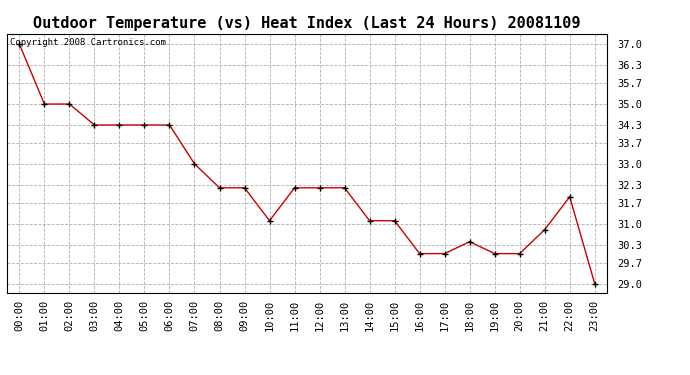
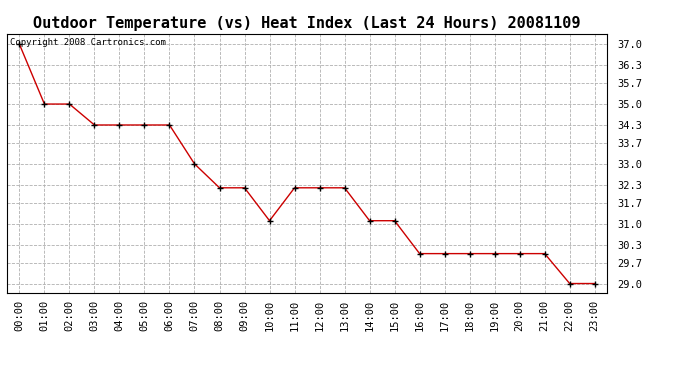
18:00: 30.4 -> 30.0
21:00: 30.8 -> 30.0
22:00: 31.9 -> 29.0
